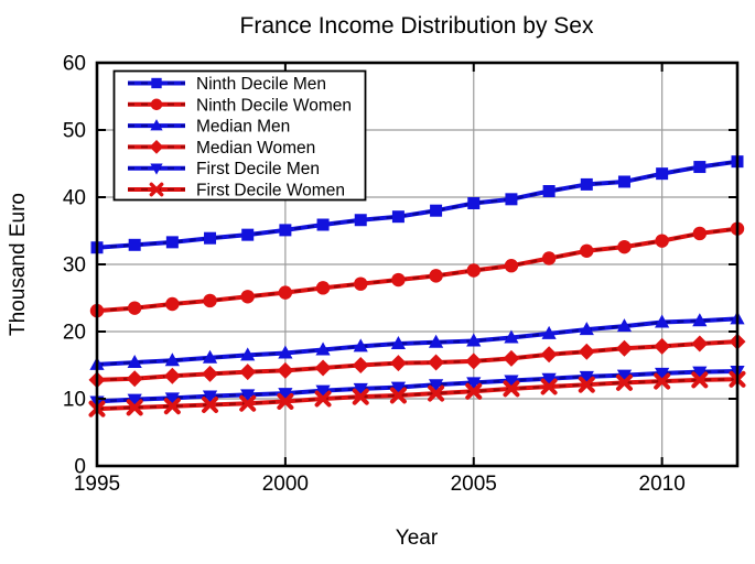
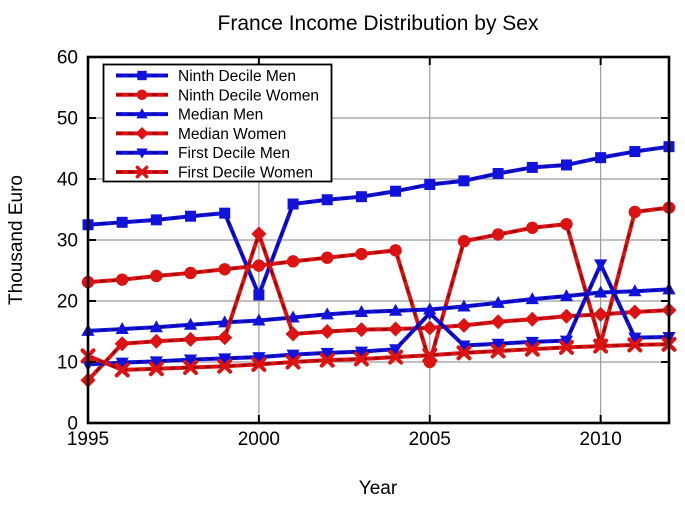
Median Women/1995: 13 -> 7
First Decile Women/1995: 8 -> 11
Ninth Decile Men/2000: 35 -> 21
Median Women/2000: 14 -> 31
Ninth Decile Women/2005: 29 -> 10
First Decile Men/2005: 12 -> 18
Ninth Decile Women/2010: 34 -> 13
First Decile Men/2010: 14 -> 26
